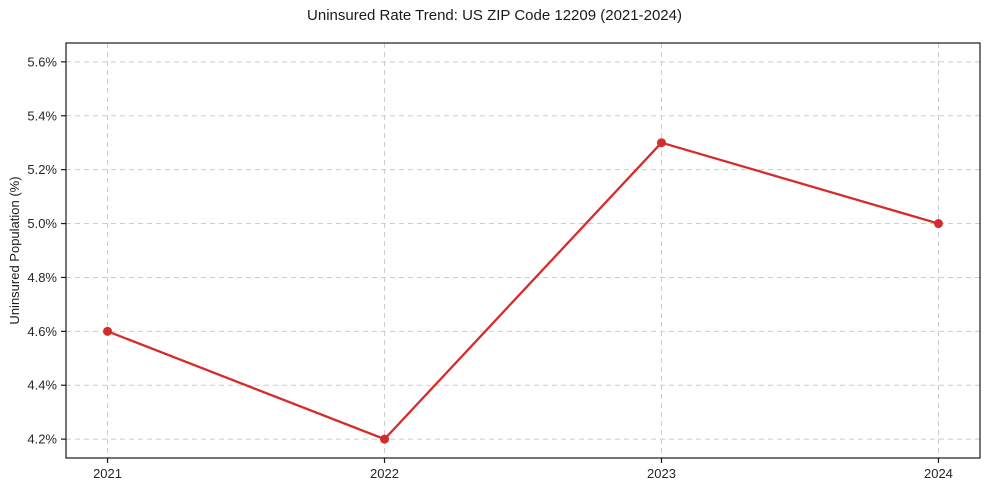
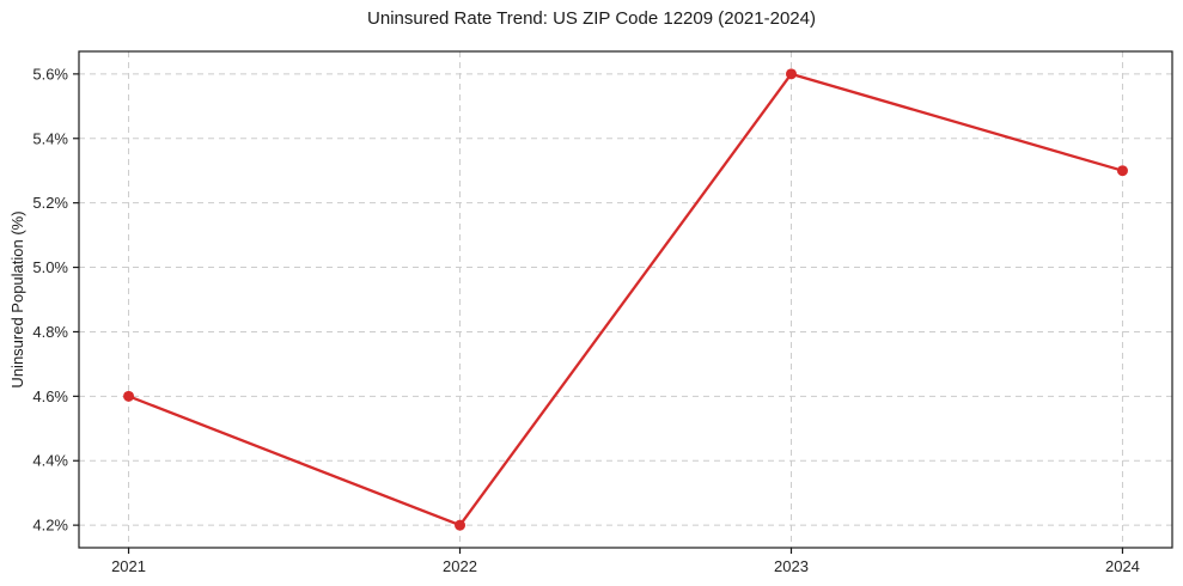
2023: 5.3% -> 5.6%
2024: 5.0% -> 5.3%
